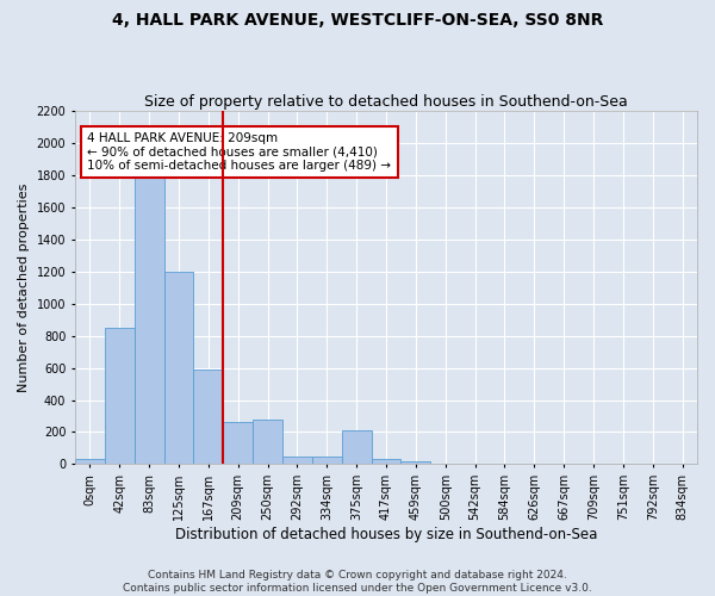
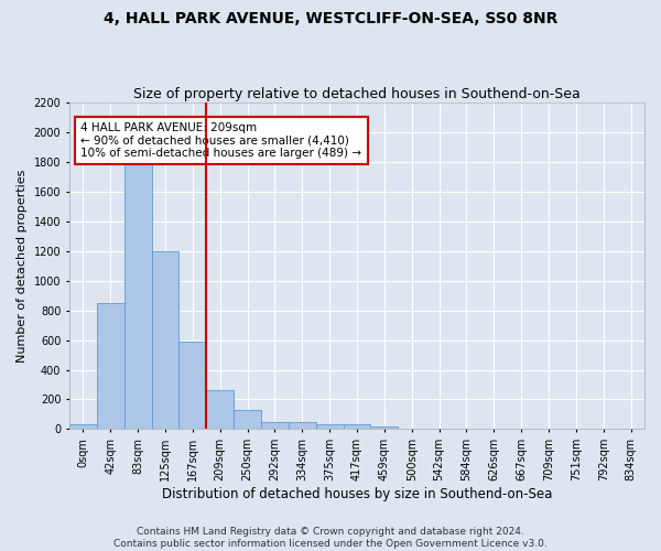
250sqm: 280 -> 130
375sqm: 210 -> 40
